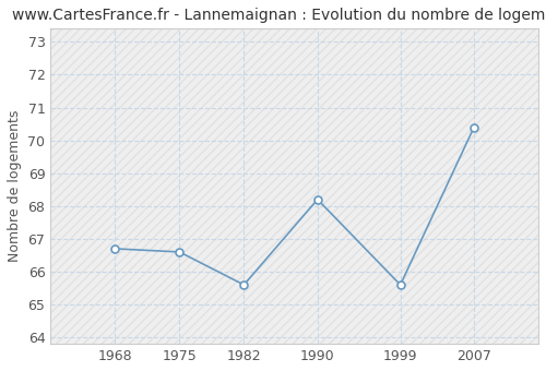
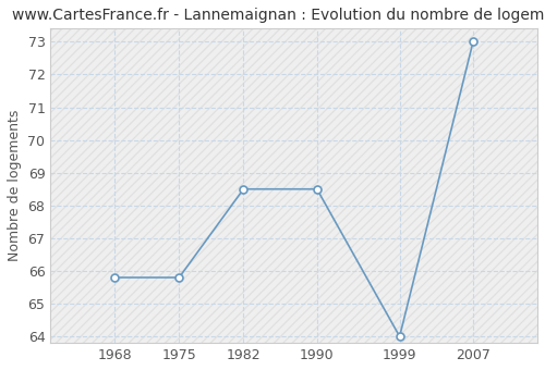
1968: 66.7 -> 65.8
1975: 66.6 -> 65.8
1982: 65.6 -> 68.5
1990: 68.2 -> 68.5
1999: 65.6 -> 64.0
2007: 70.4 -> 73.0
